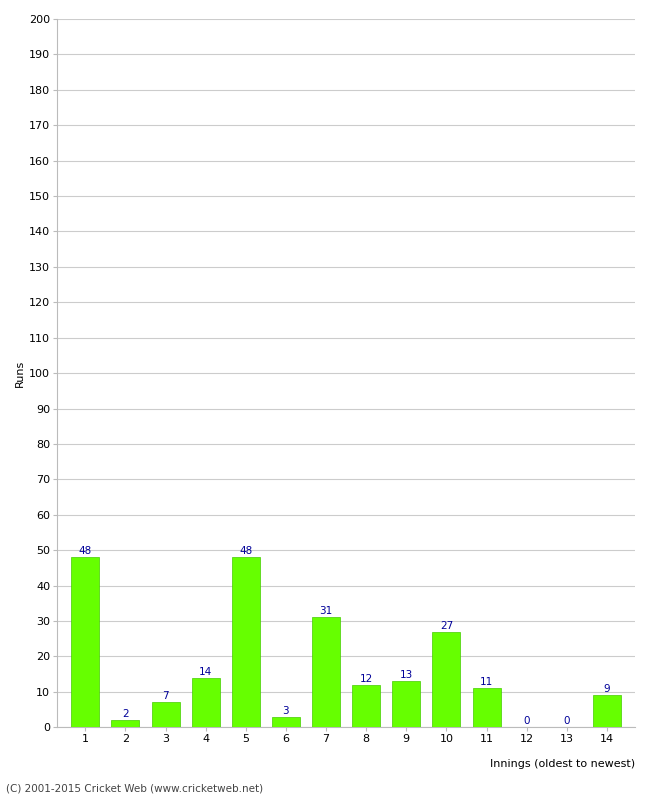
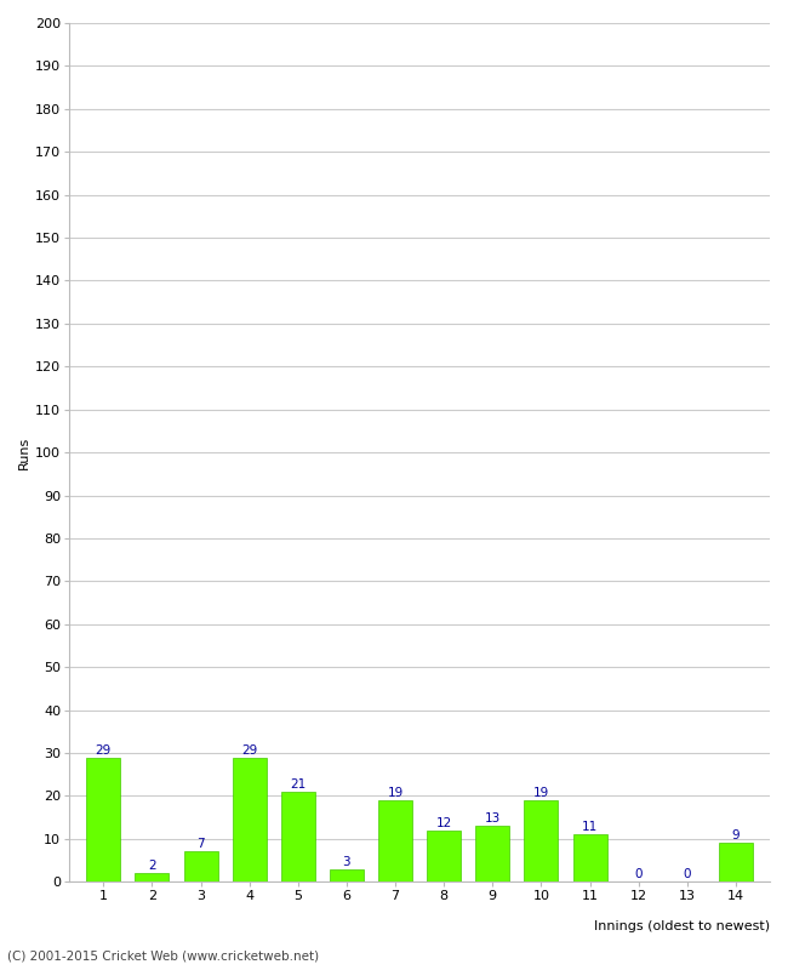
1: 48 -> 29
4: 14 -> 29
5: 48 -> 21
7: 31 -> 19
10: 27 -> 19
